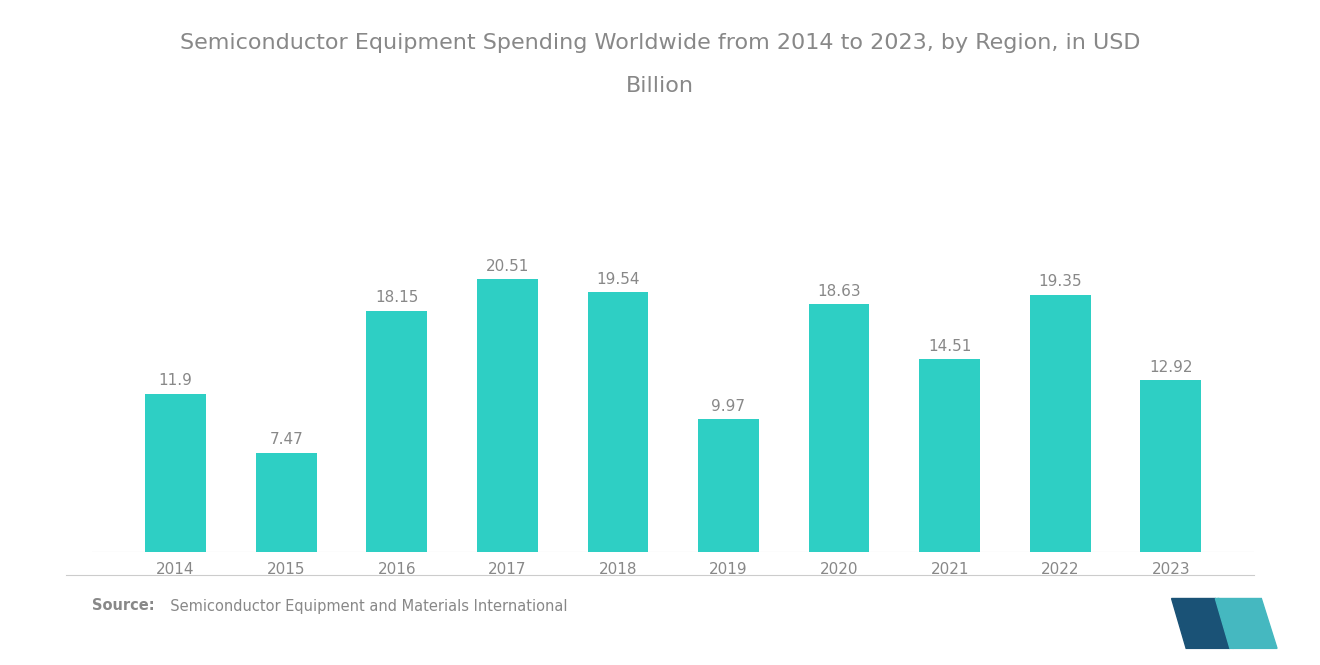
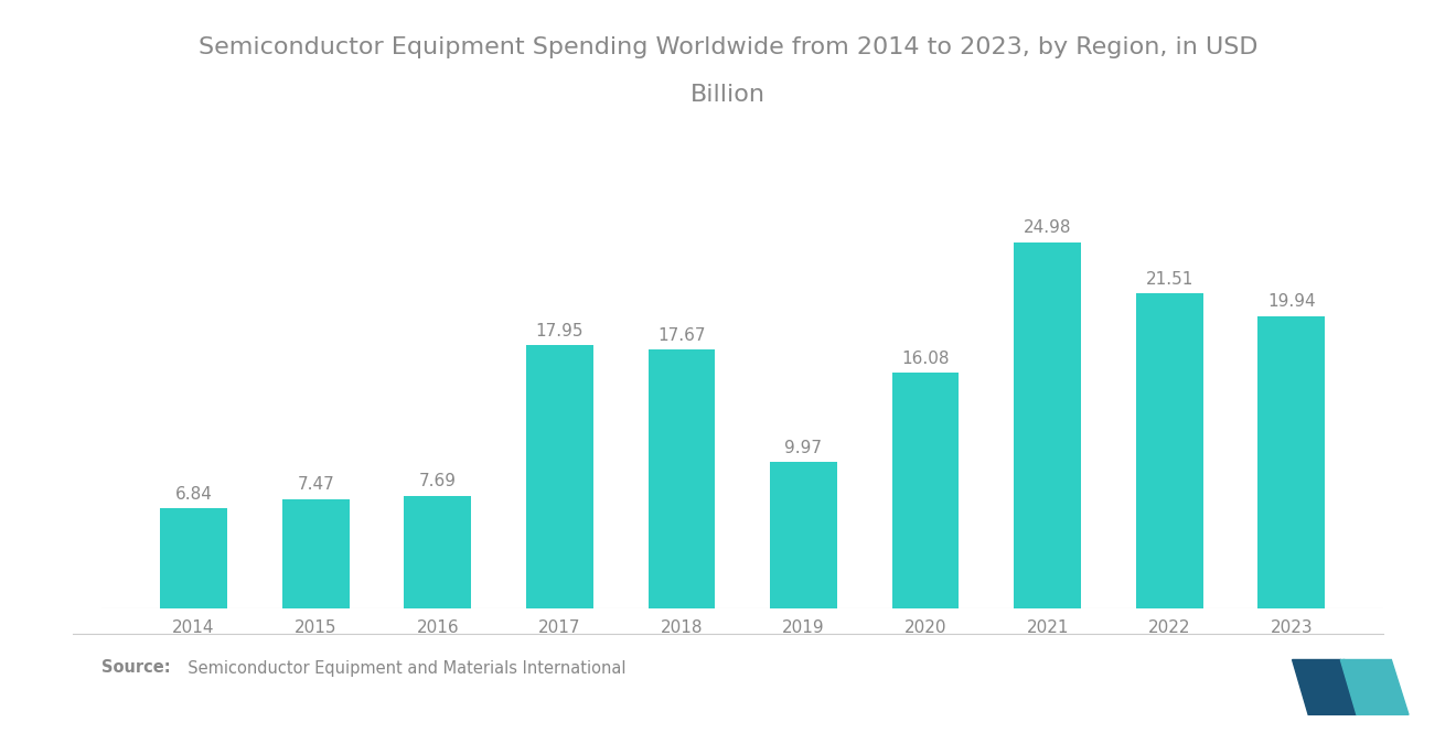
2014: 11.9 -> 6.84
2016: 18.15 -> 7.69
2017: 20.51 -> 17.95
2018: 19.54 -> 17.67
2020: 18.63 -> 16.08
2021: 14.51 -> 24.98
2022: 19.35 -> 21.51
2023: 12.92 -> 19.94
